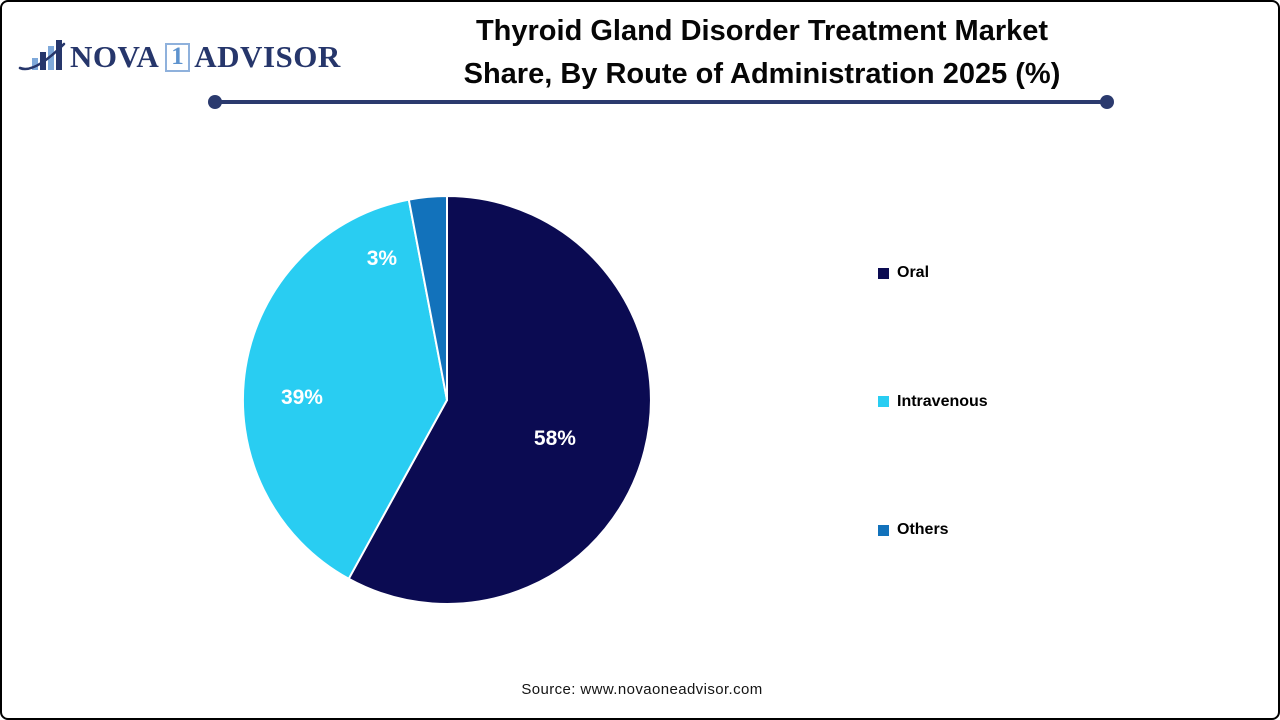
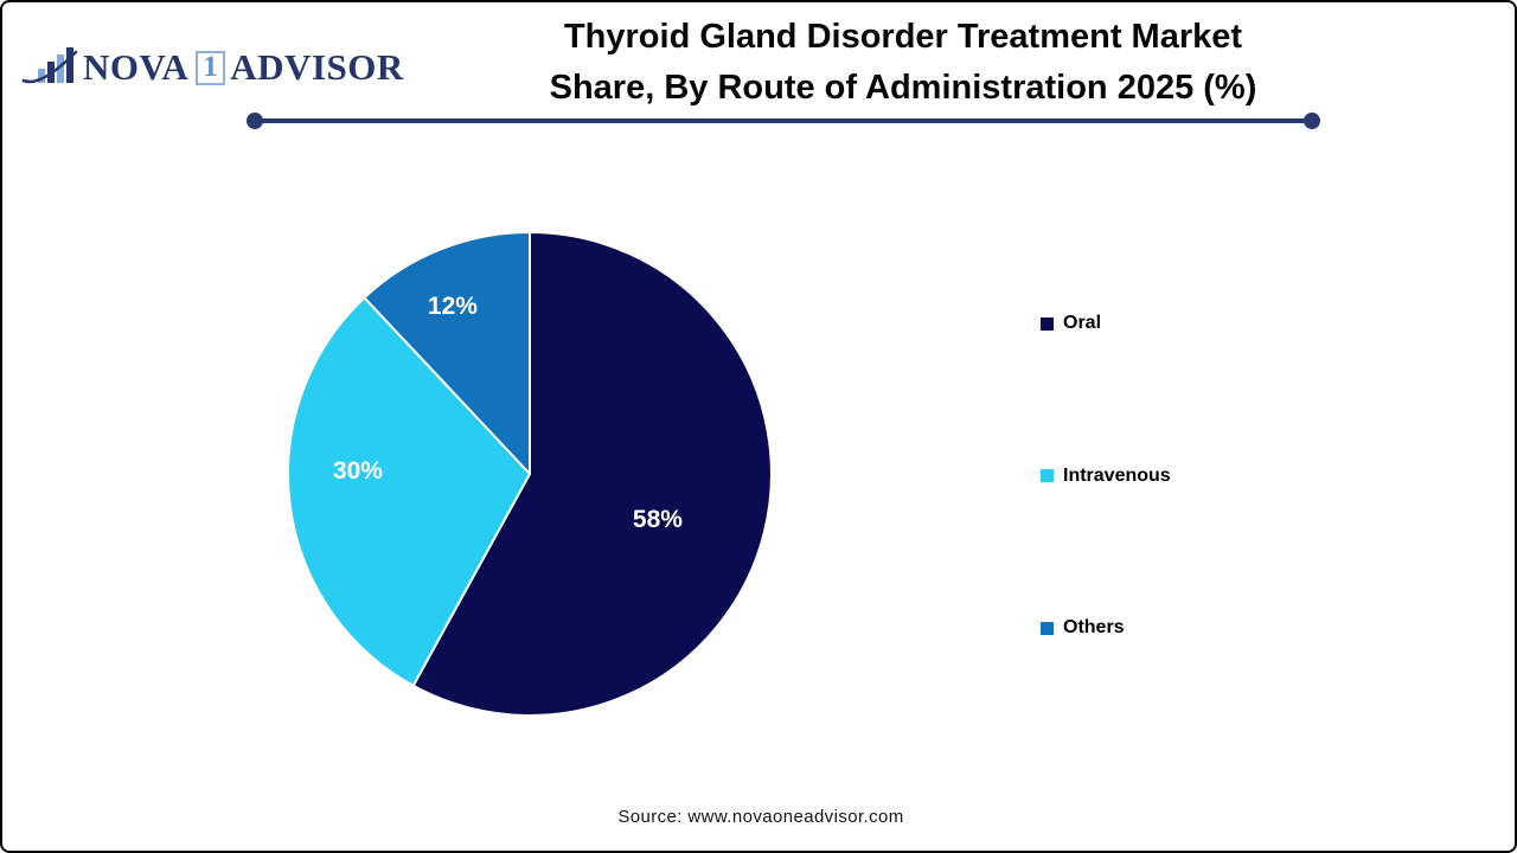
Intravenous: 39% -> 30%
Others: 3% -> 12%
